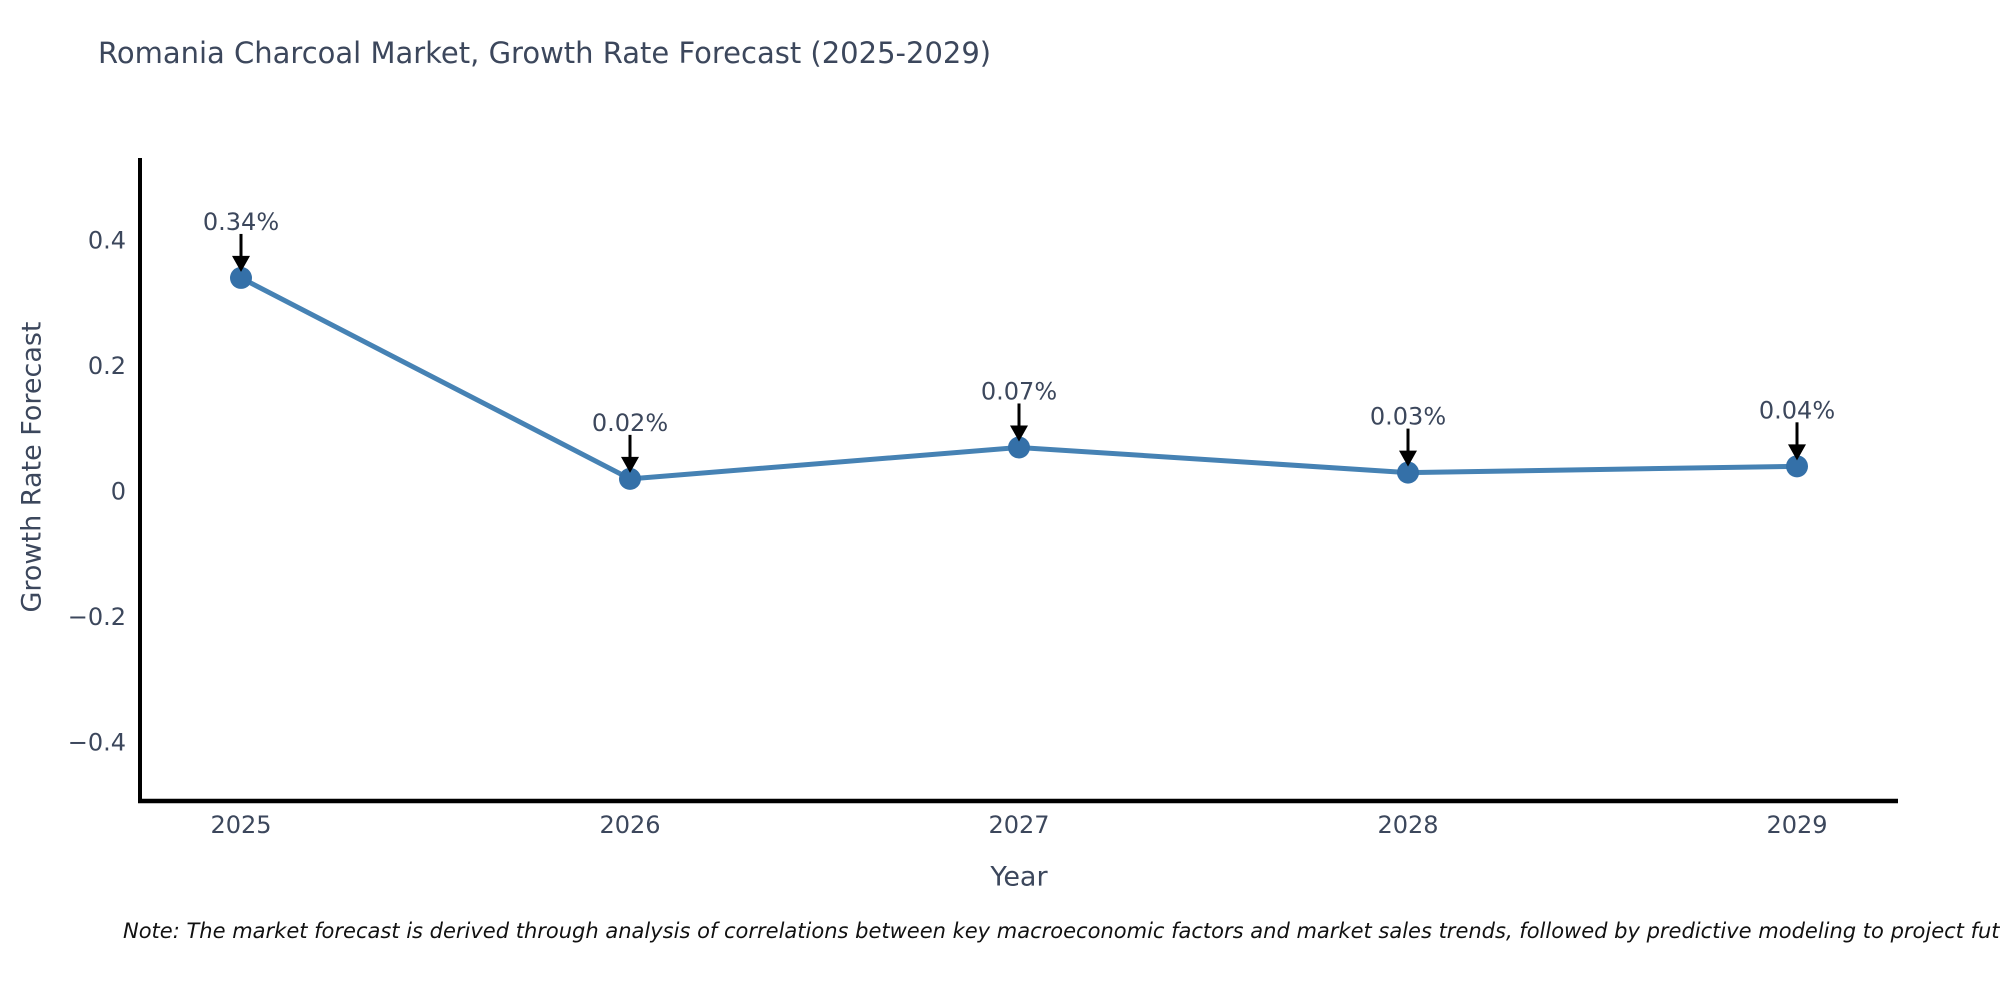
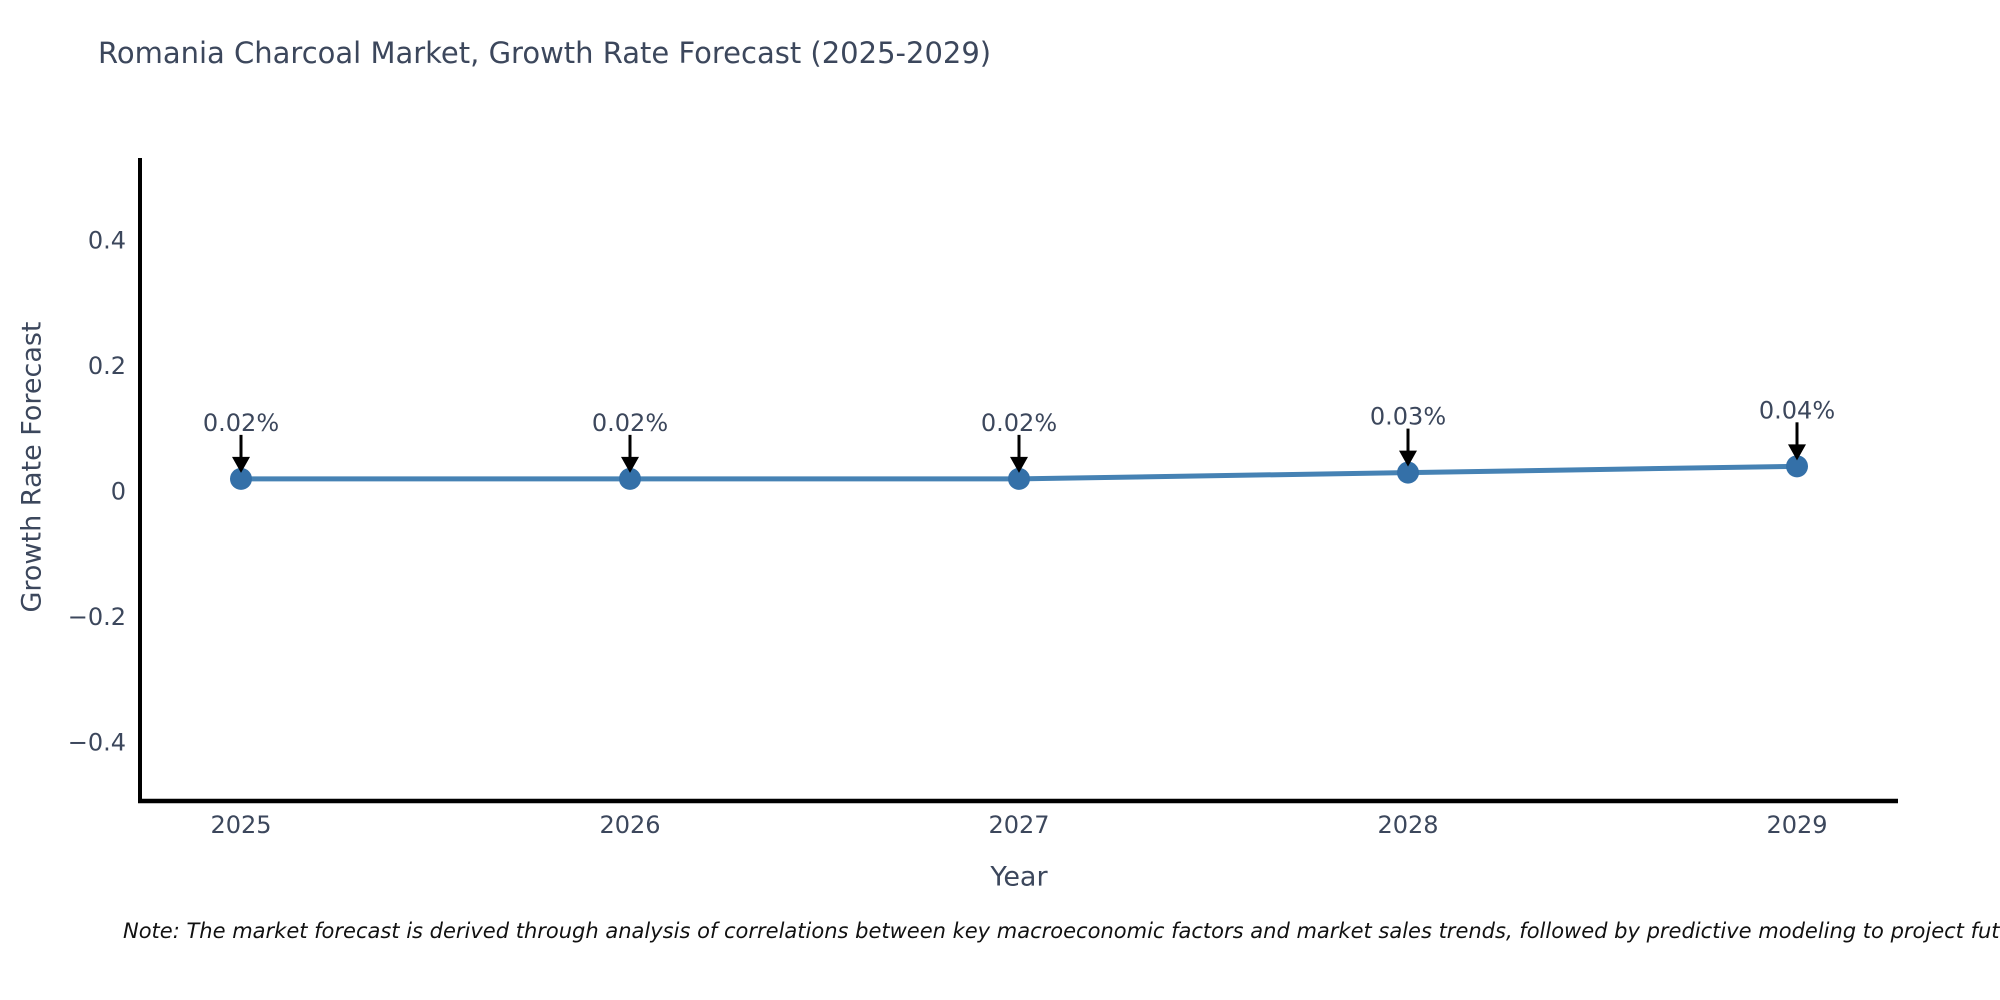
2025: 0.34% -> 0.02%
2027: 0.07% -> 0.02%
